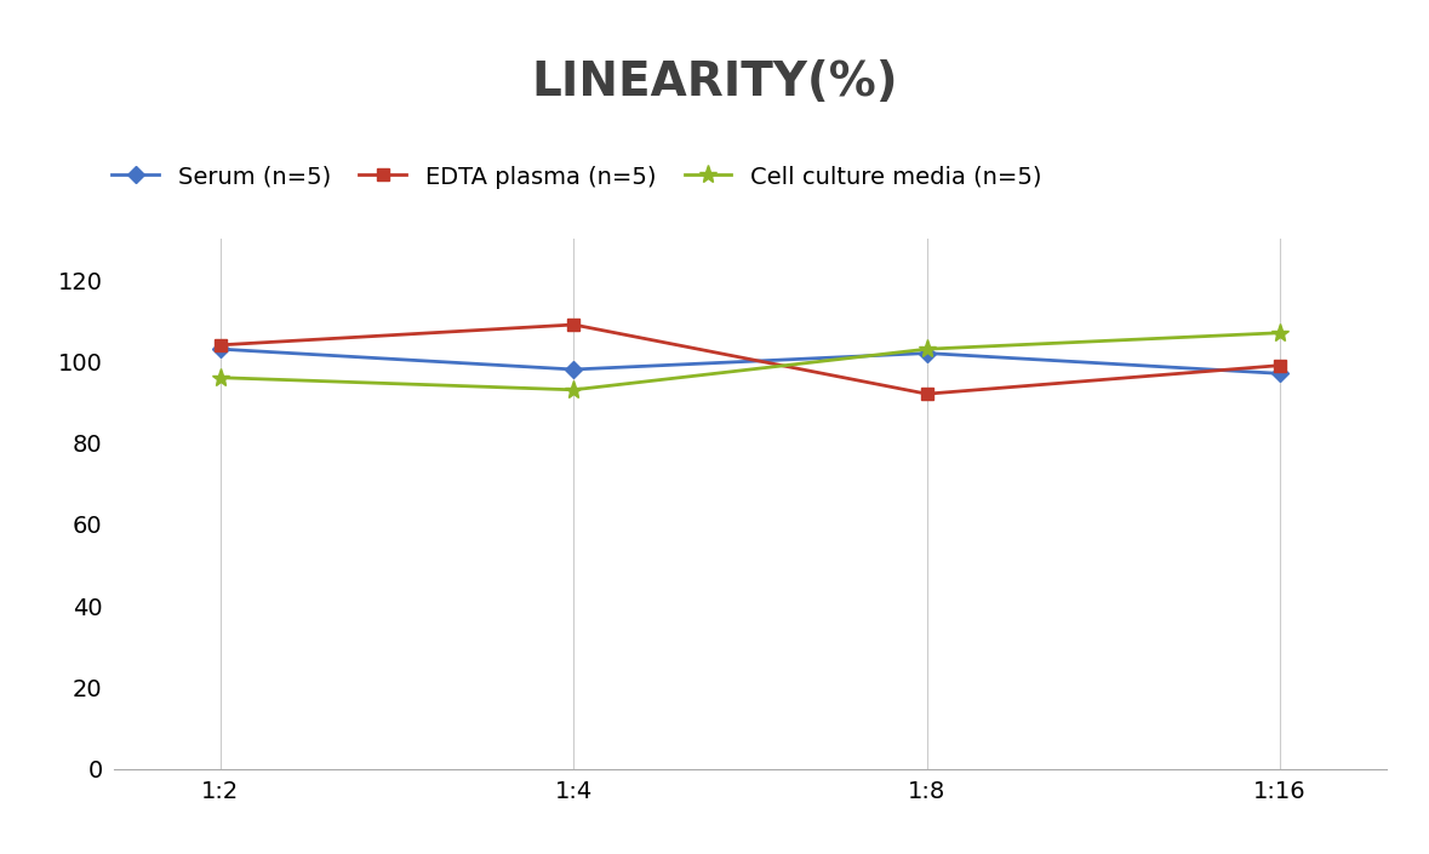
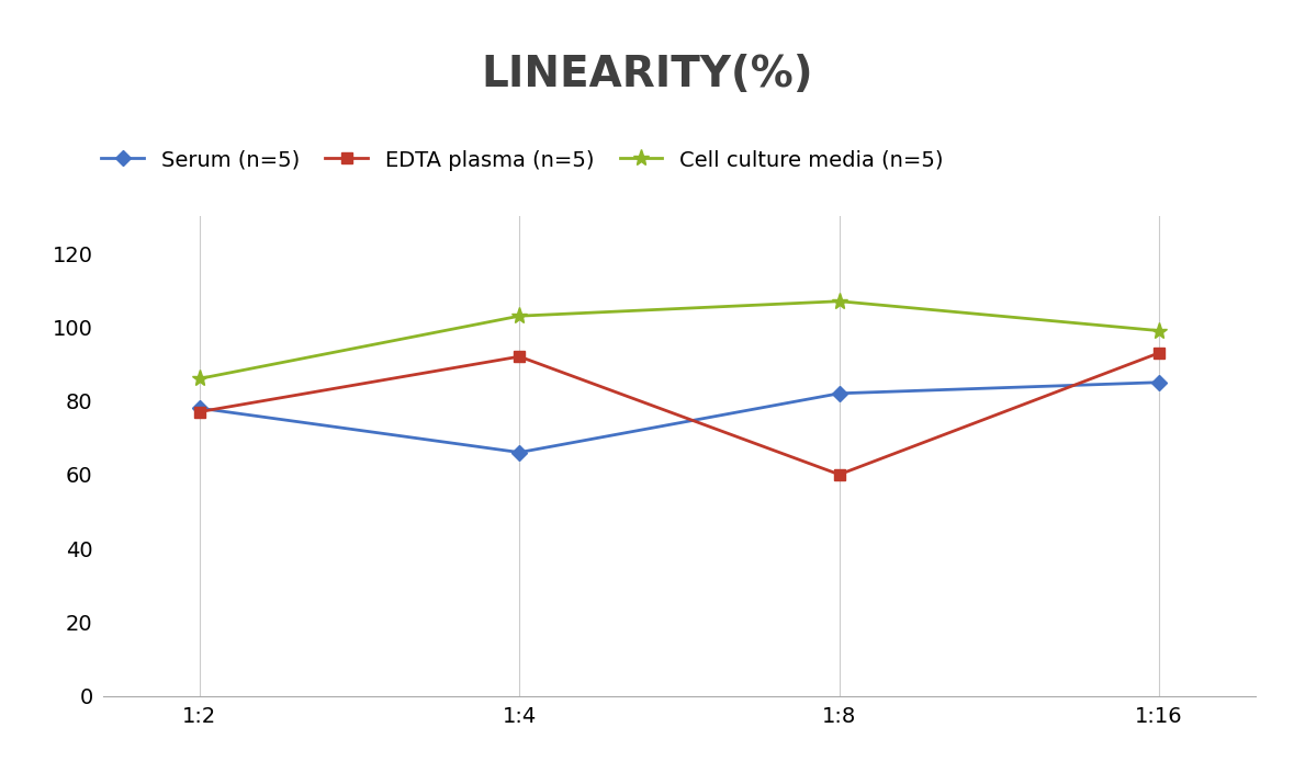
Serum (n=5)/1:2: 103 -> 78
EDTA plasma (n=5)/1:2: 104 -> 77
Cell culture media (n=5)/1:2: 96 -> 86
Serum (n=5)/1:4: 98 -> 66
EDTA plasma (n=5)/1:4: 109 -> 92
Cell culture media (n=5)/1:4: 93 -> 103
Serum (n=5)/1:8: 102 -> 82
EDTA plasma (n=5)/1:8: 92 -> 60
Cell culture media (n=5)/1:8: 103 -> 107
Serum (n=5)/1:16: 97 -> 85
EDTA plasma (n=5)/1:16: 99 -> 93
Cell culture media (n=5)/1:16: 107 -> 99
